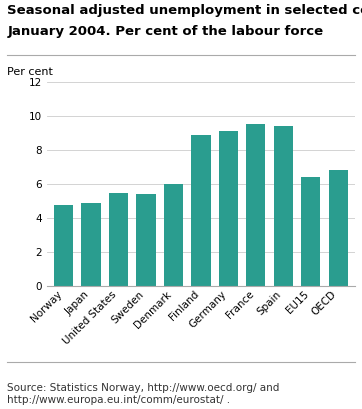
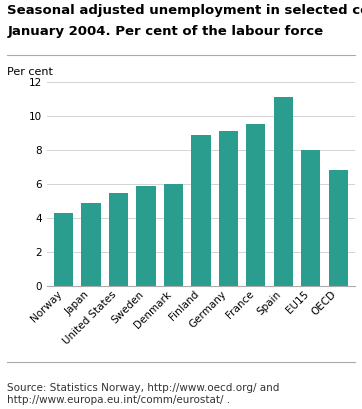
Norway: 4.8 -> 4.3
Sweden: 5.4 -> 5.9
Spain: 9.4 -> 11.1
EU15: 6.4 -> 8.0
